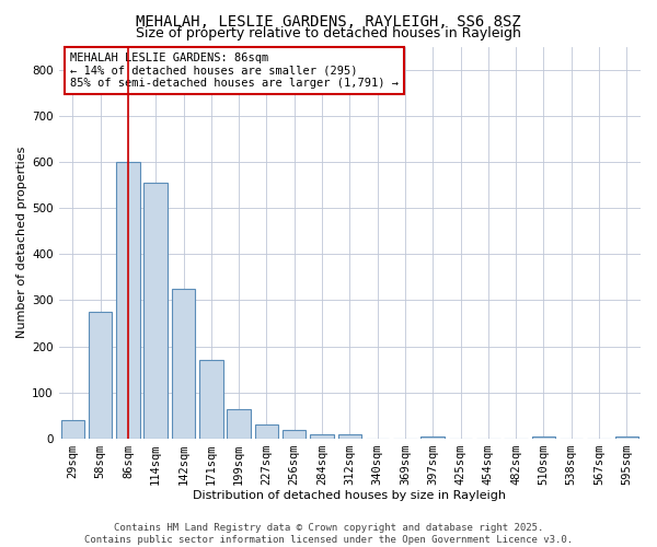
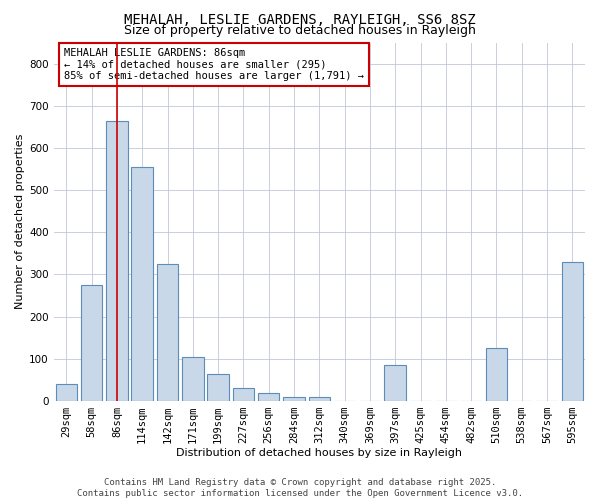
86sqm: 600 -> 665
171sqm: 170 -> 105
397sqm: 5 -> 85
510sqm: 5 -> 125
595sqm: 5 -> 330
